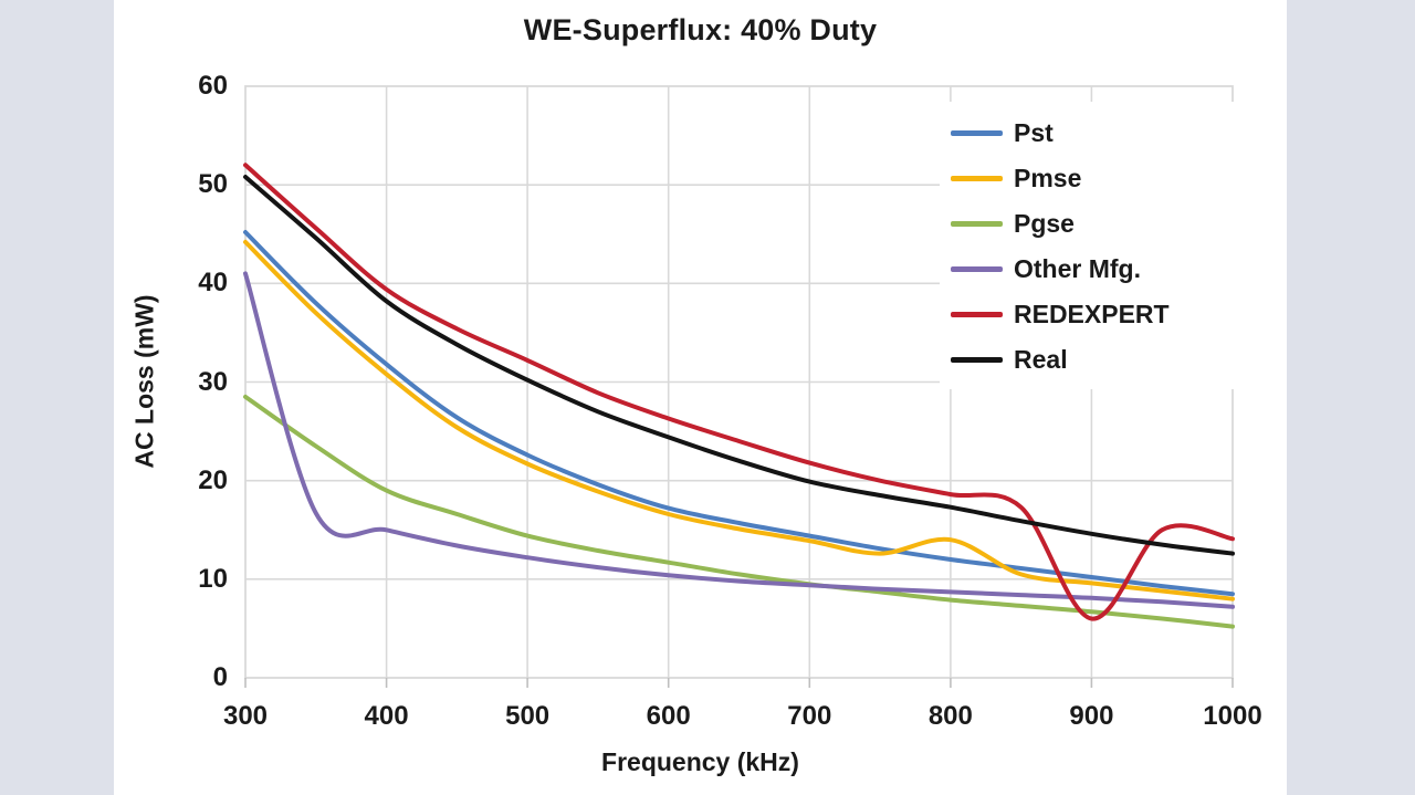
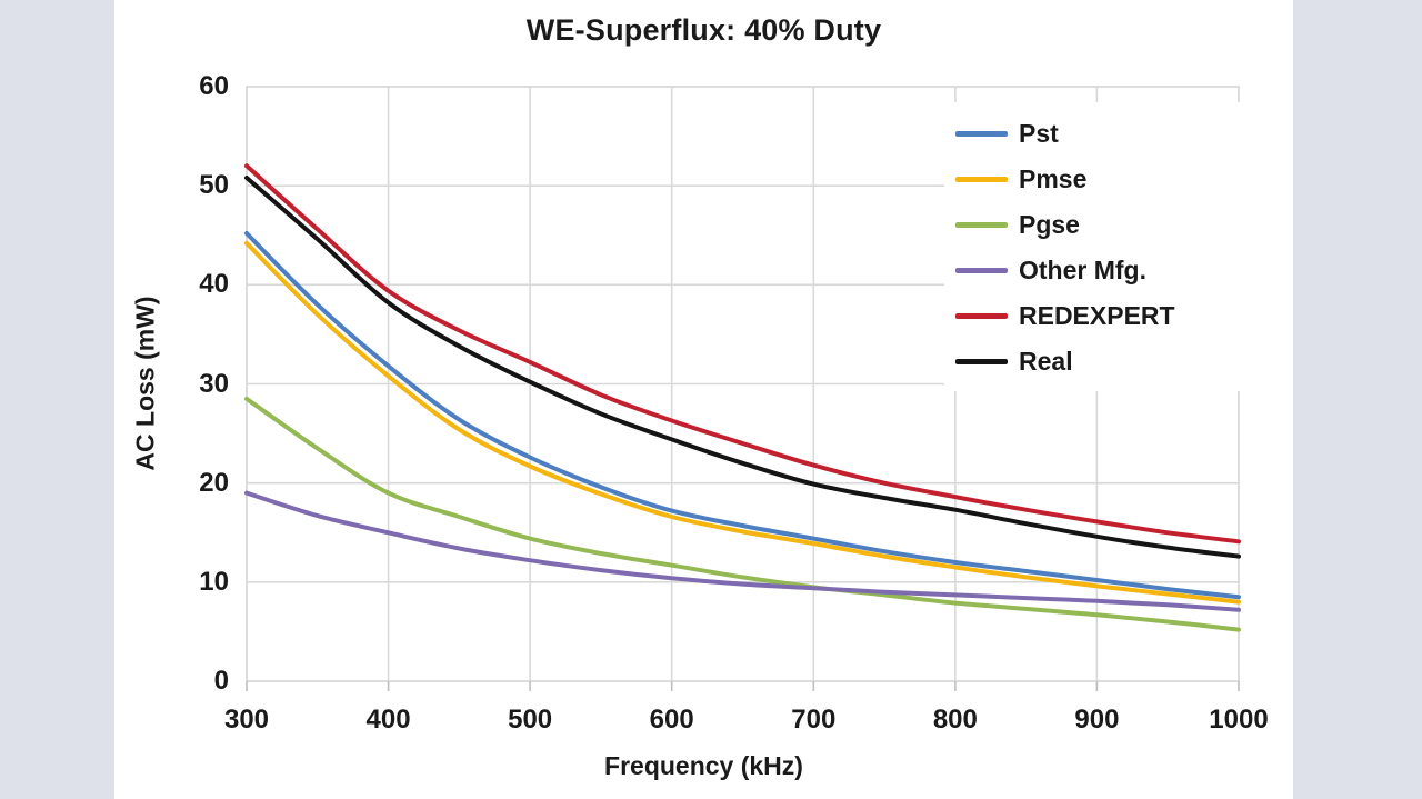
Other Mfg./300: 41 -> 19
Pmse/800: 14 -> 12
REDEXPERT/900: 6 -> 16
